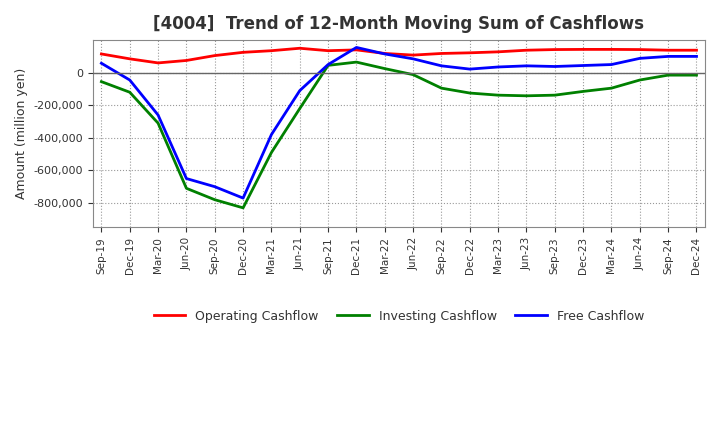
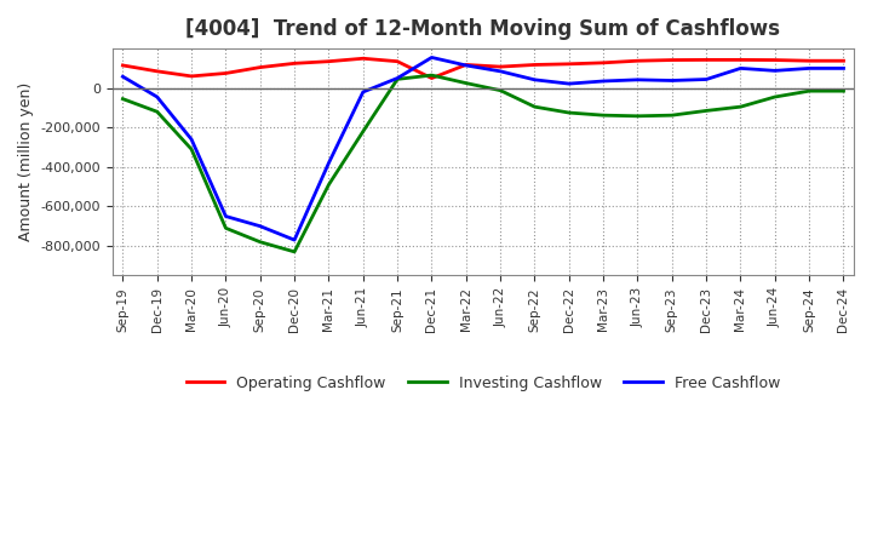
Free Cashflow/Jun-21: -110,000 -> -20,000
Operating Cashflow/Dec-21: 140,000 -> 50,000
Free Cashflow/Mar-24: 50,000 -> 100,000
